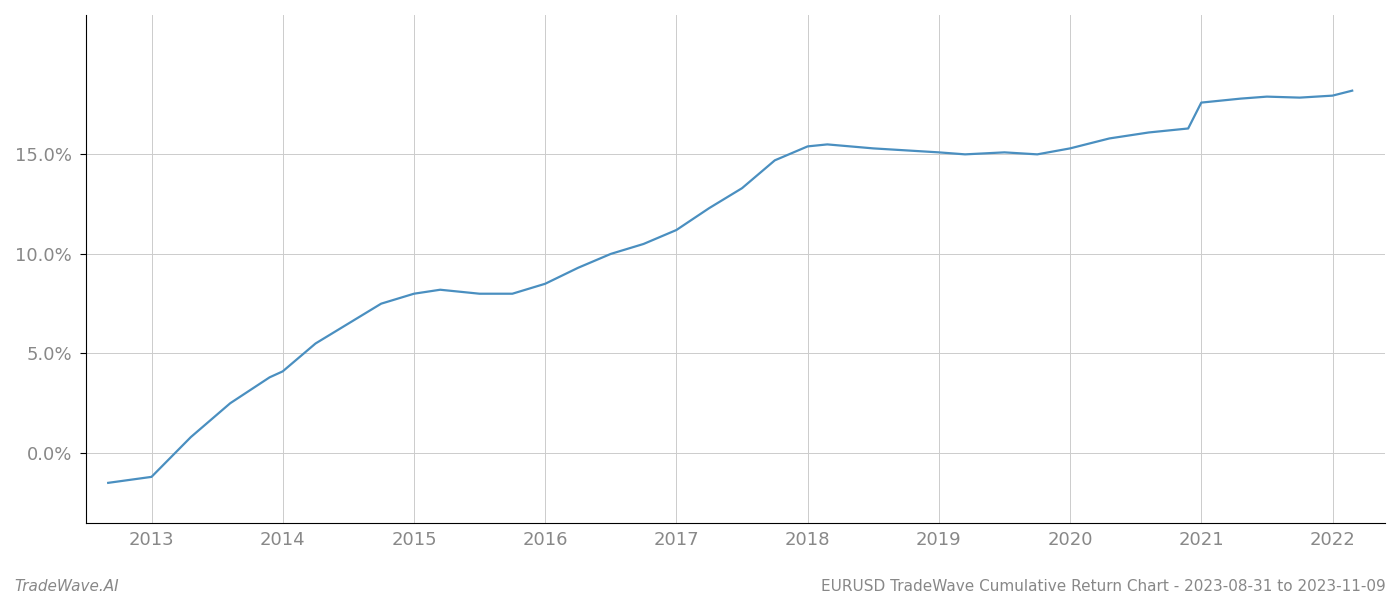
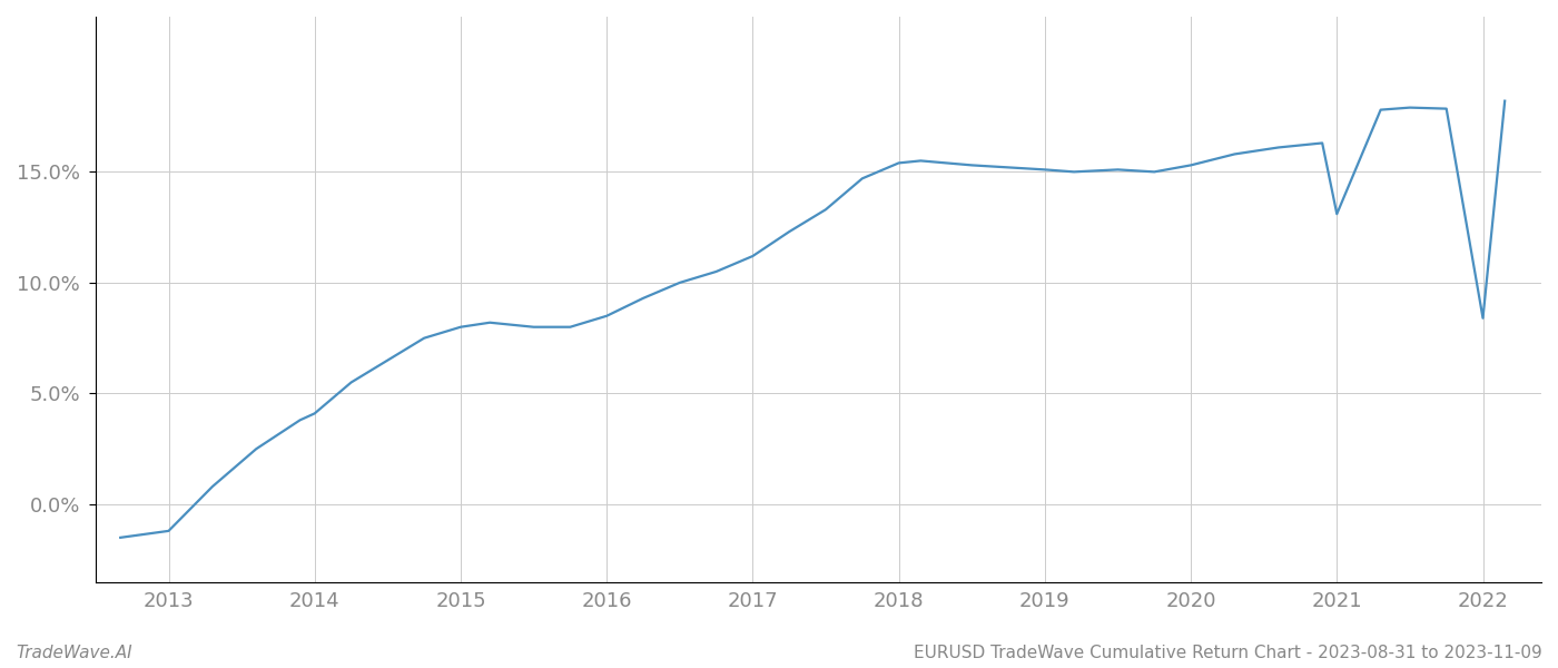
2021: 17.6% -> 13.1%
2022: 17.9% -> 8.4%
